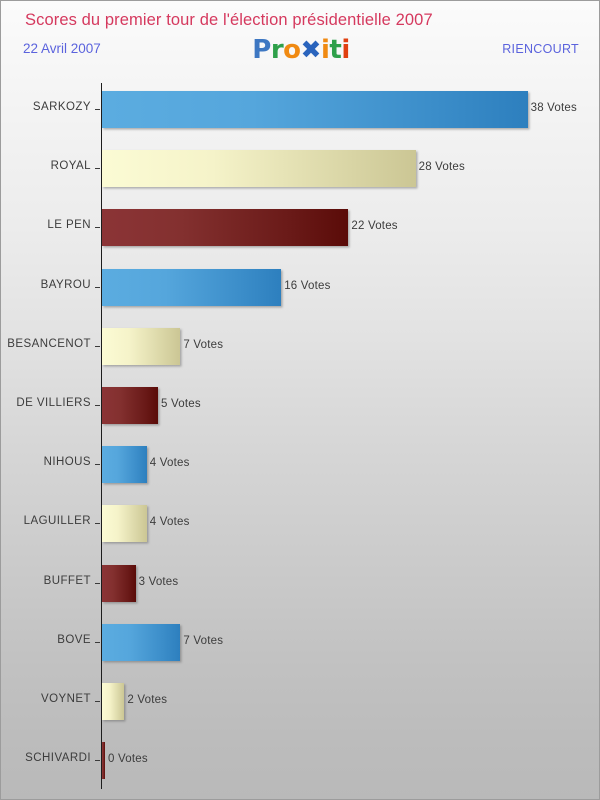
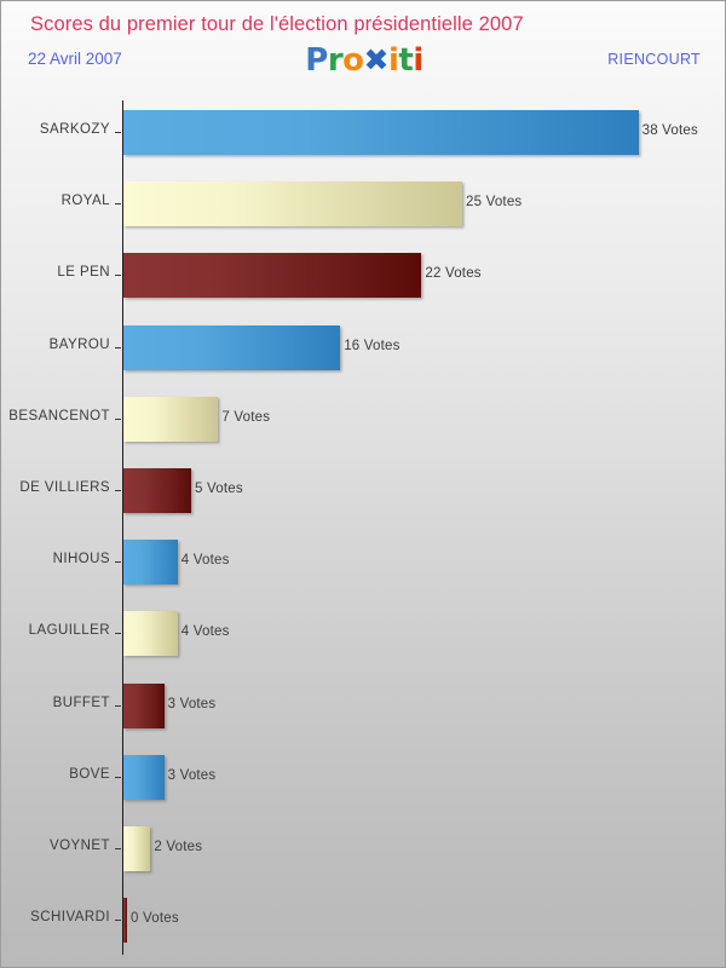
ROYAL: 28 -> 25
BOVE: 7 -> 3
